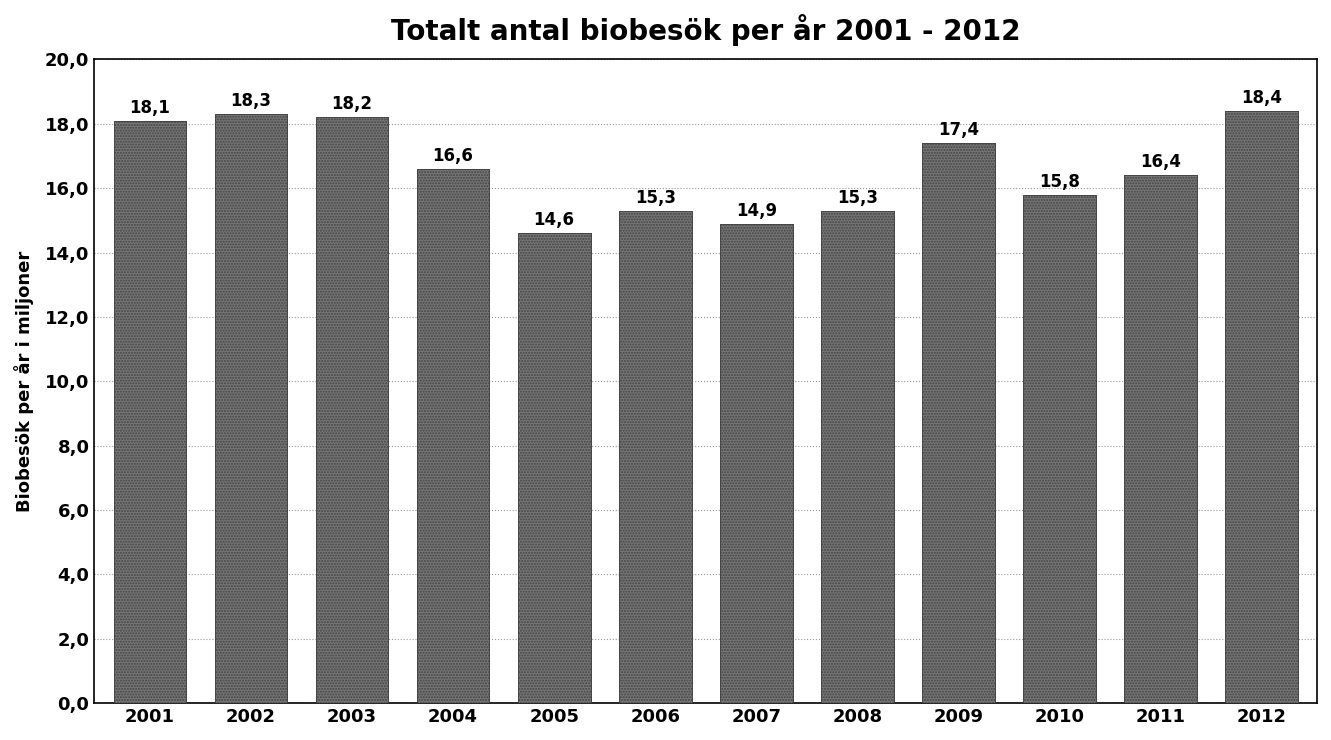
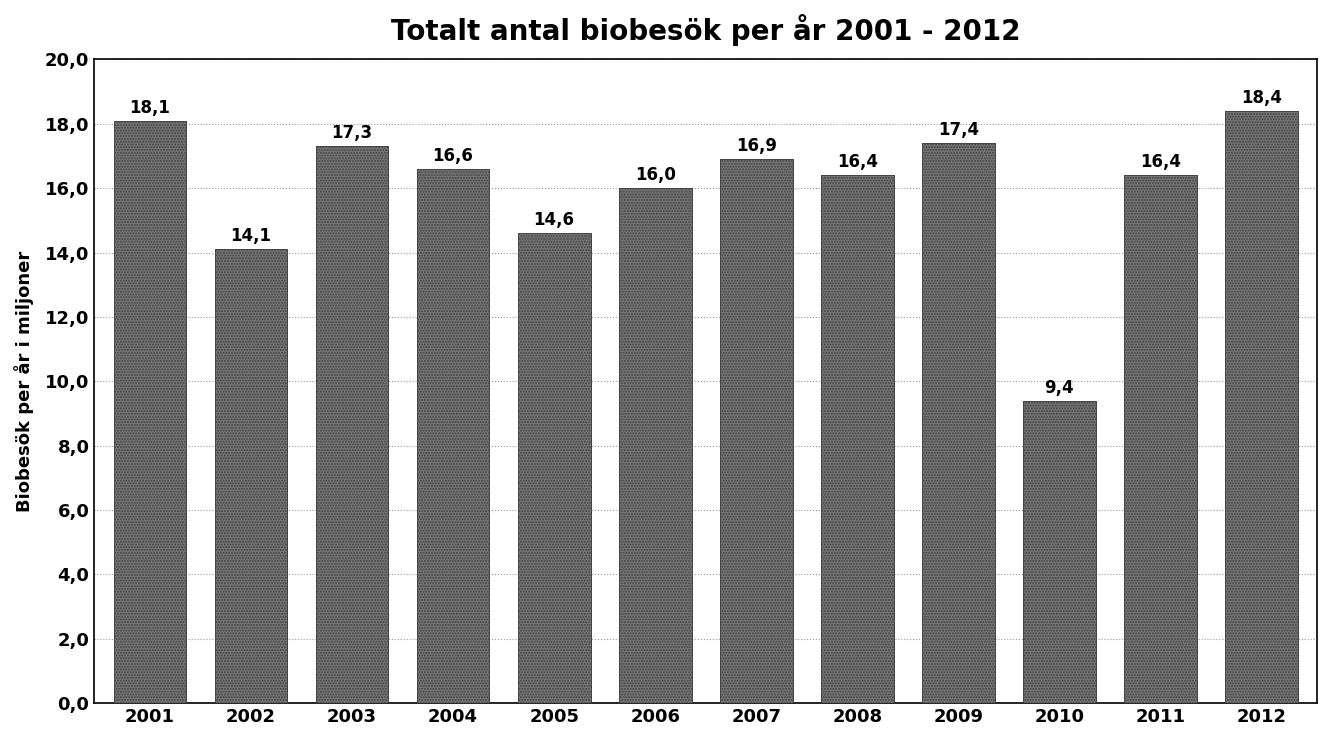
2002: 18,3 -> 14,1
2003: 18,2 -> 17,3
2006: 15,3 -> 16,0
2007: 14,9 -> 16,9
2008: 15,3 -> 16,4
2010: 15,8 -> 9,4
